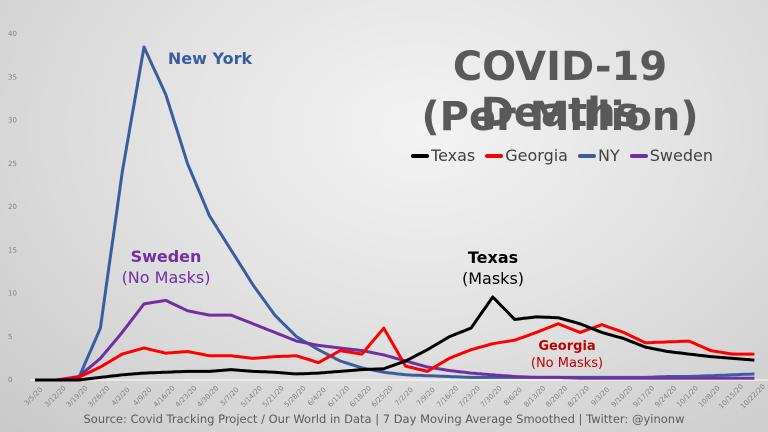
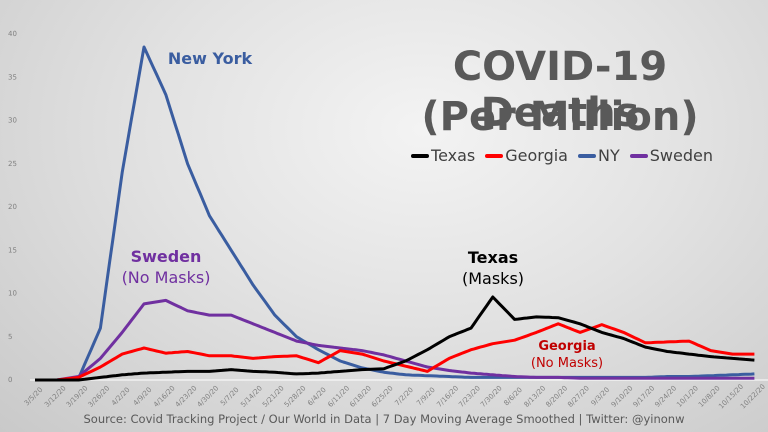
Georgia/6/25/20: 6 -> 2
